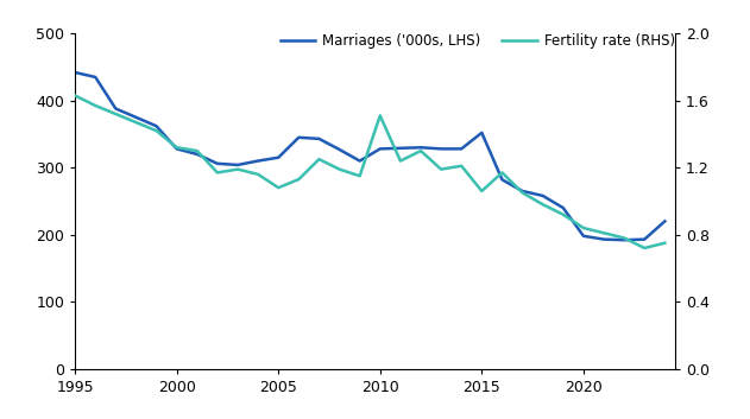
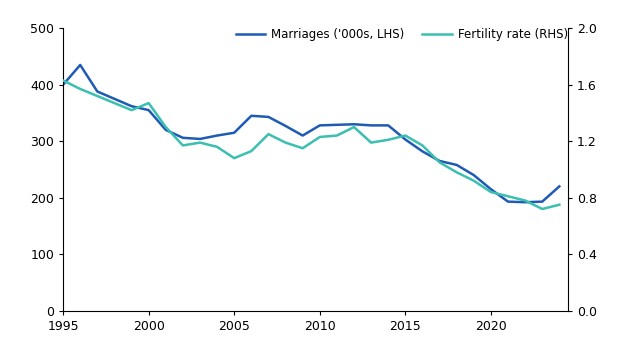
Marriages ('000s, LHS)/1995: 442 -> 400
Marriages ('000s, LHS)/2000: 328 -> 355
Fertility rate (RHS)/2000: 1.32 -> 1.47
Fertility rate (RHS)/2010: 1.51 -> 1.23
Marriages ('000s, LHS)/2015: 352 -> 303
Fertility rate (RHS)/2015: 1.06 -> 1.24
Marriages ('000s, LHS)/2020: 198 -> 215
